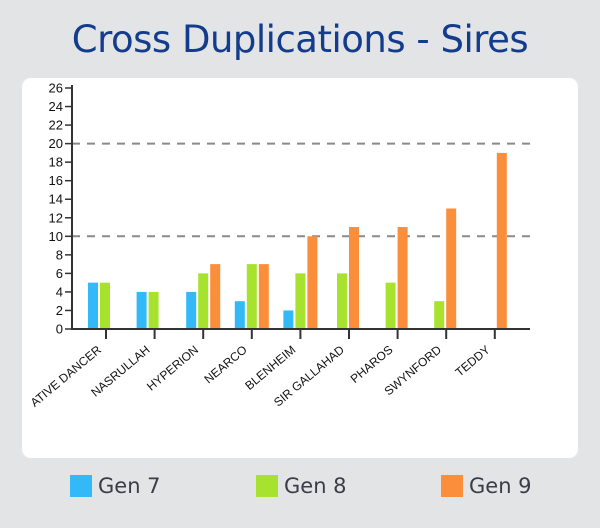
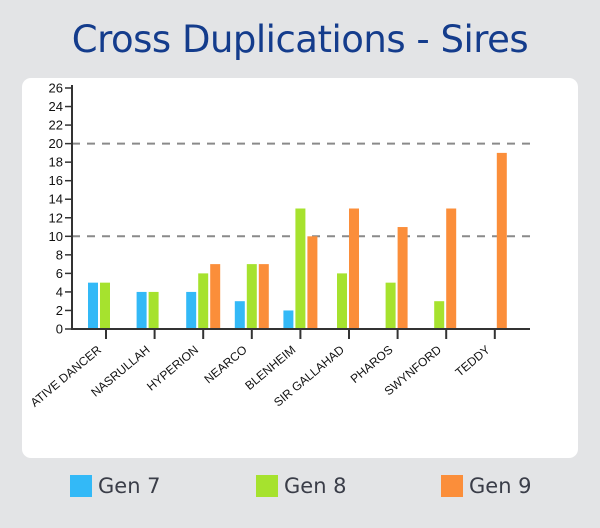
Gen 8/BLENHEIM: 6 -> 13
Gen 9/SIR GALLAHAD: 11 -> 13
